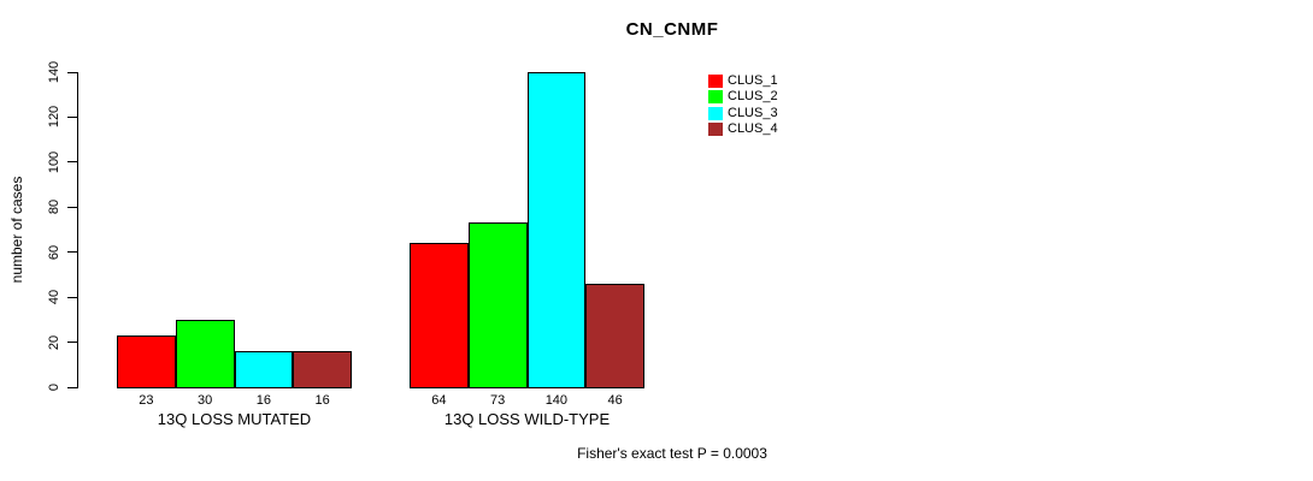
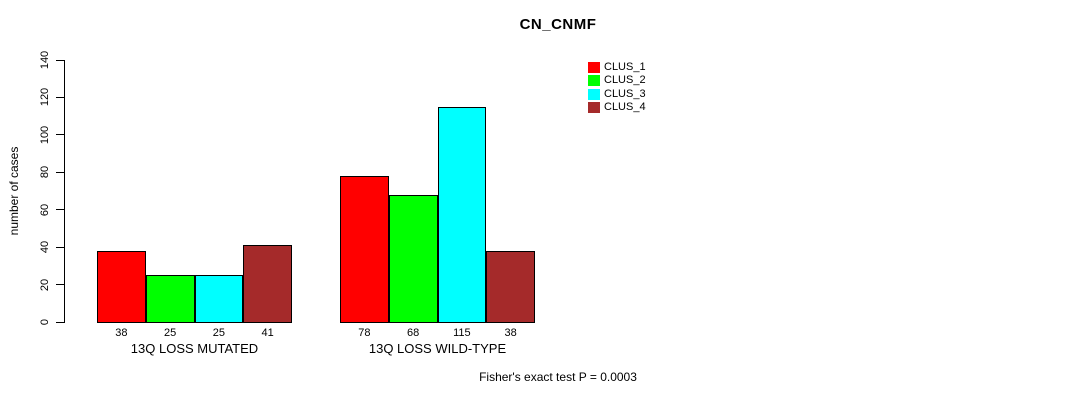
CLUS_1/13Q LOSS MUTATED: 23 -> 38
CLUS_2/13Q LOSS MUTATED: 30 -> 25
CLUS_3/13Q LOSS MUTATED: 16 -> 25
CLUS_4/13Q LOSS MUTATED: 16 -> 41
CLUS_1/13Q LOSS WILD-TYPE: 64 -> 78
CLUS_2/13Q LOSS WILD-TYPE: 73 -> 68
CLUS_3/13Q LOSS WILD-TYPE: 140 -> 115
CLUS_4/13Q LOSS WILD-TYPE: 46 -> 38
